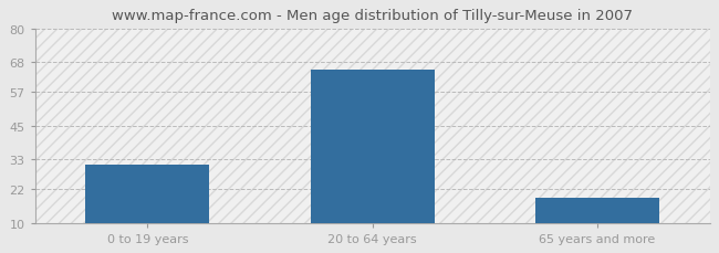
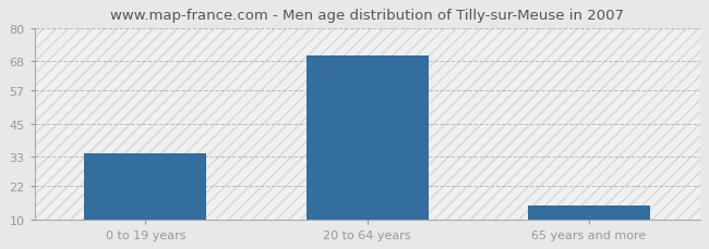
0 to 19 years: 31 -> 34
20 to 64 years: 65 -> 70
65 years and more: 19 -> 15
